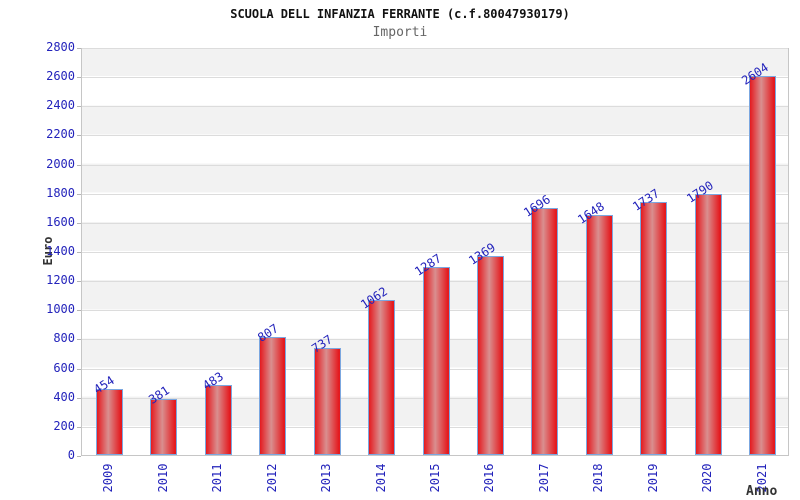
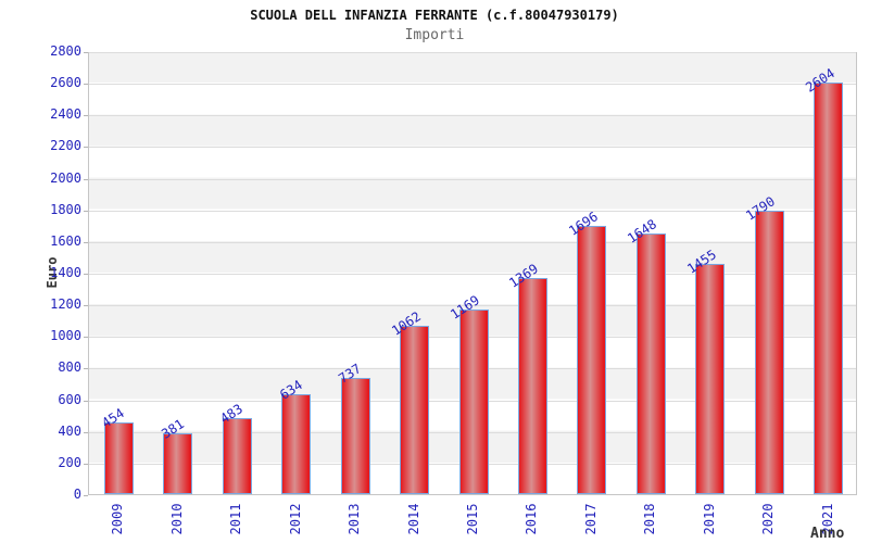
2012: 807 -> 634
2015: 1287 -> 1169
2019: 1737 -> 1455
